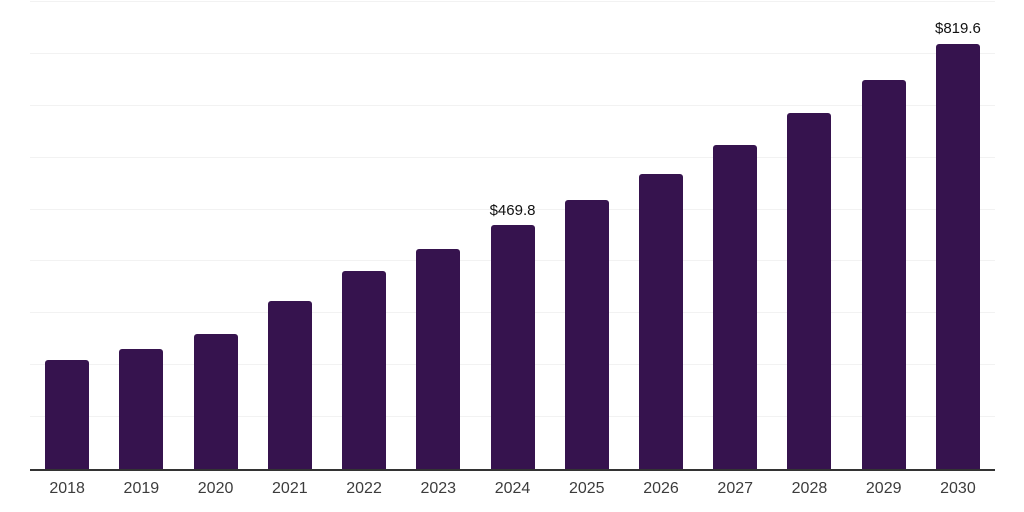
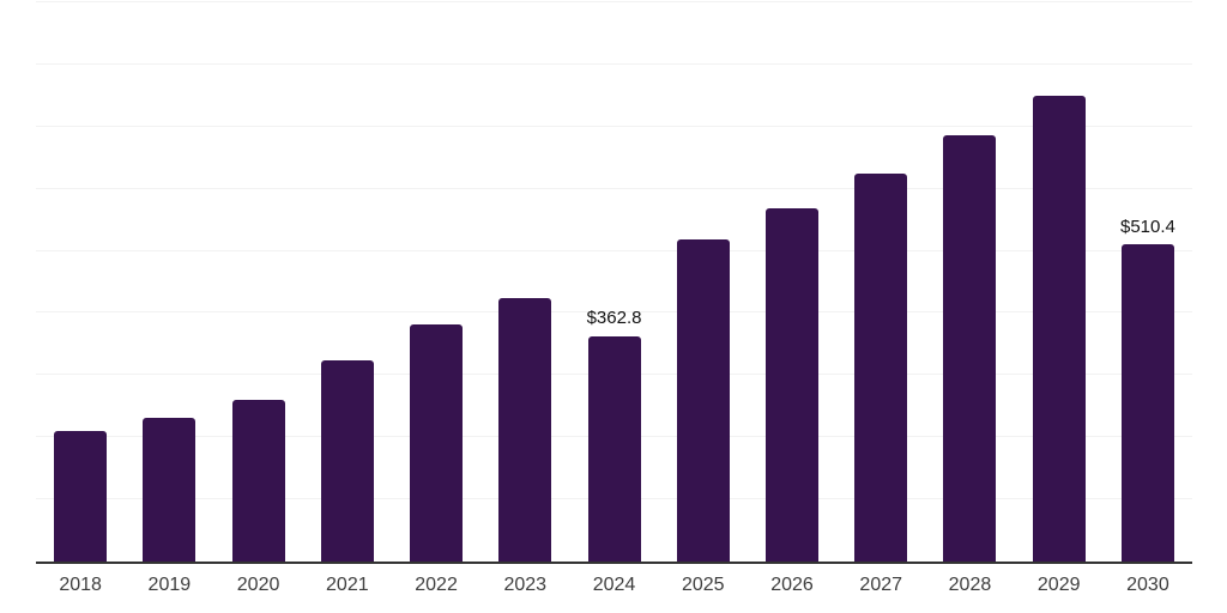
2024: $469.8 -> $362.8
2030: $819.6 -> $510.4
